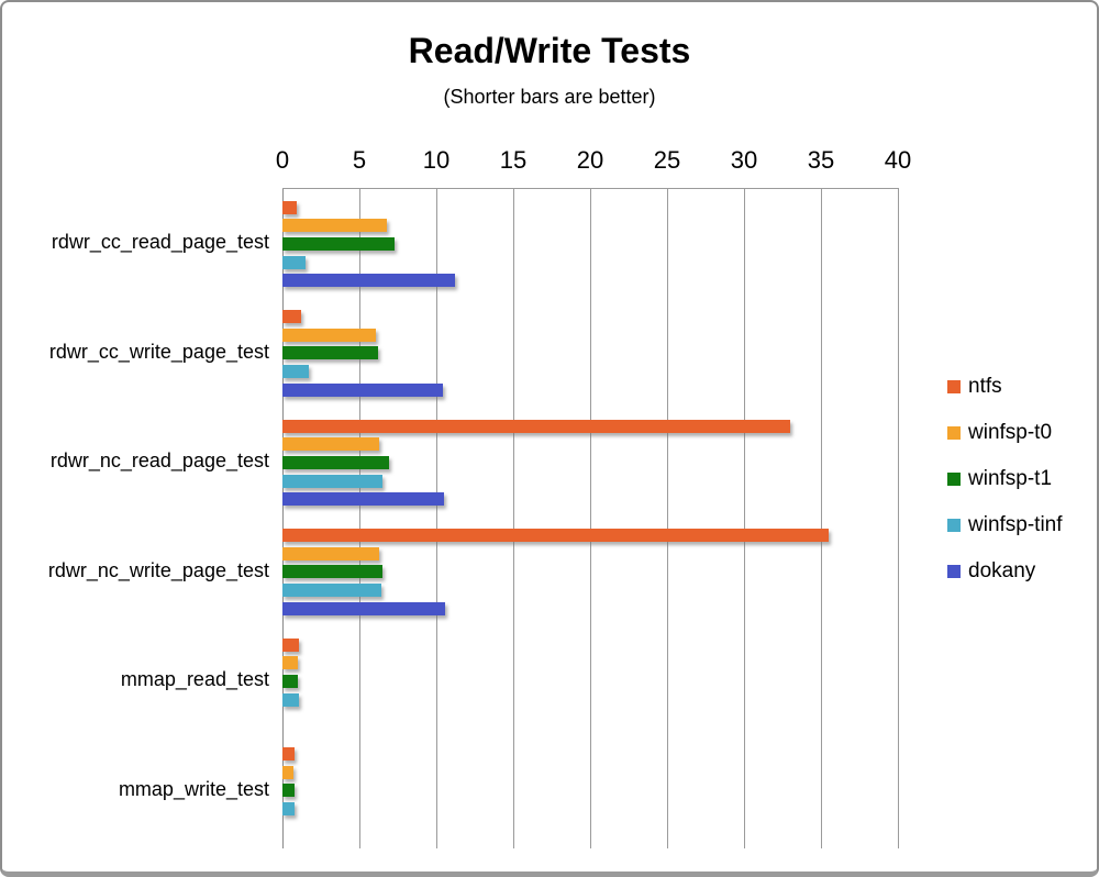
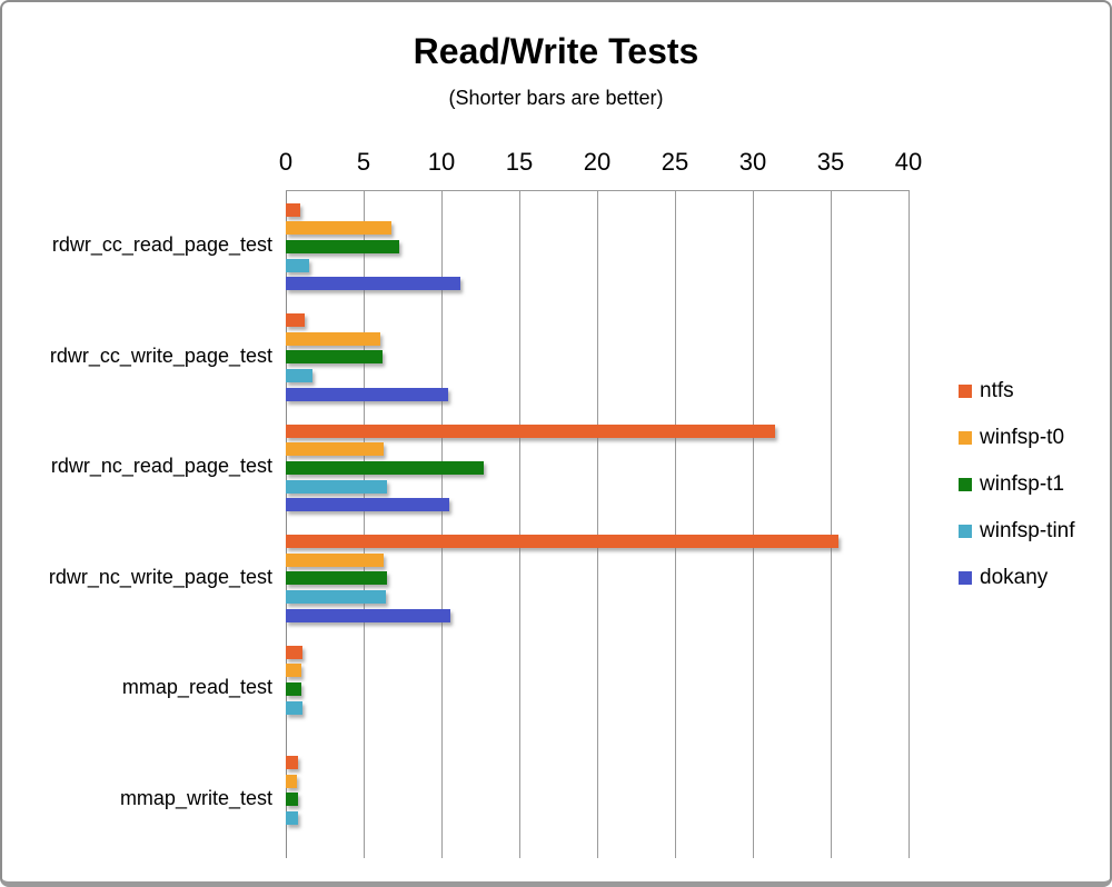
ntfs/rdwr_nc_read_page_test: 33.0 -> 31.4
winfsp-t1/rdwr_nc_read_page_test: 6.9 -> 12.7
